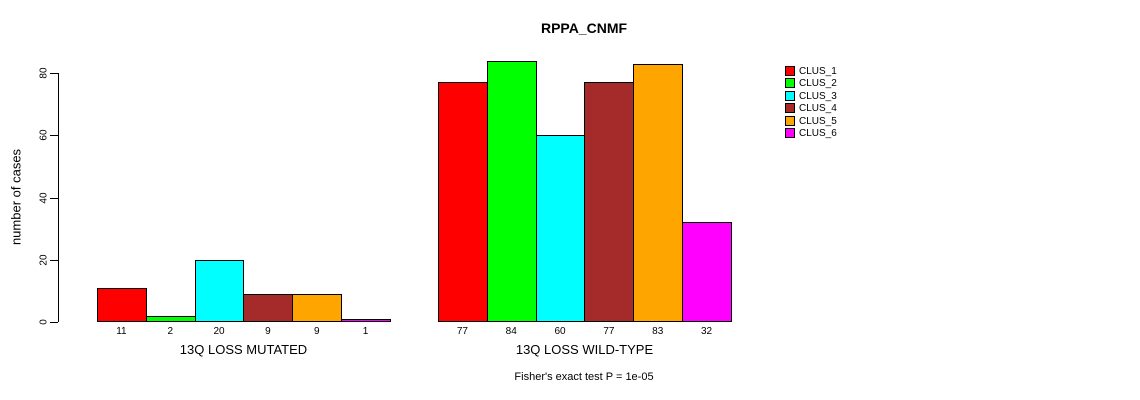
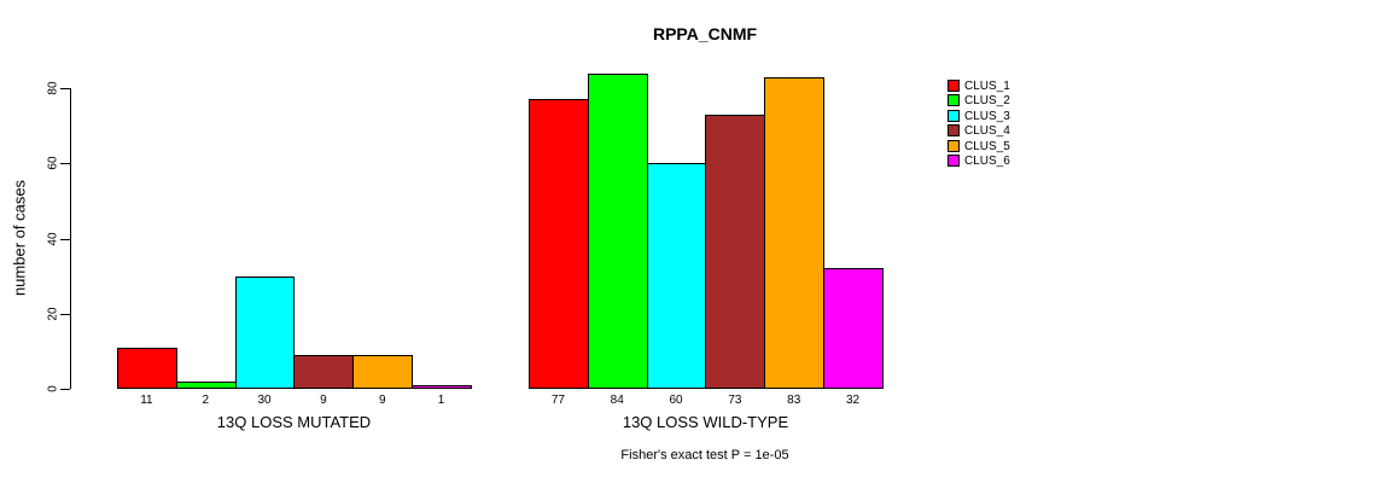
CLUS_3/13Q LOSS MUTATED: 20 -> 30
CLUS_4/13Q LOSS WILD-TYPE: 77 -> 73
